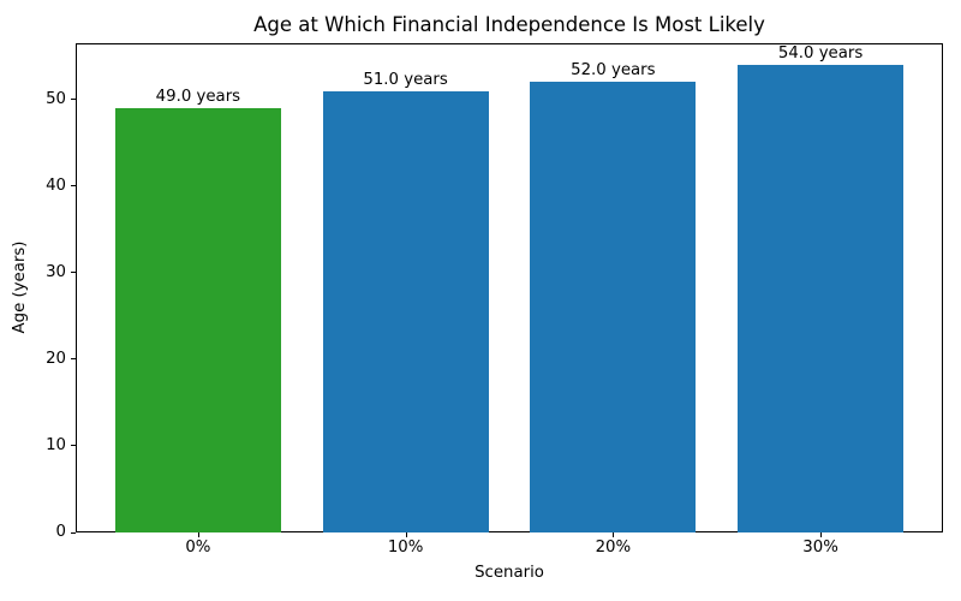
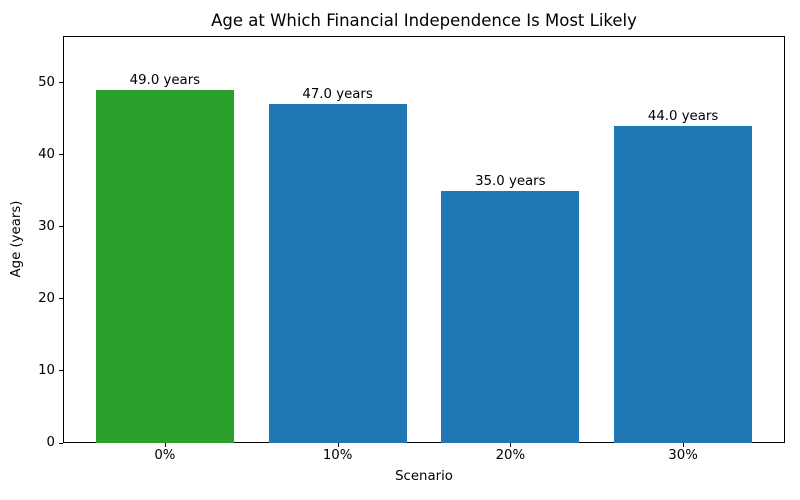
10%: 51.0 -> 47.0
20%: 52.0 -> 35.0
30%: 54.0 -> 44.0
